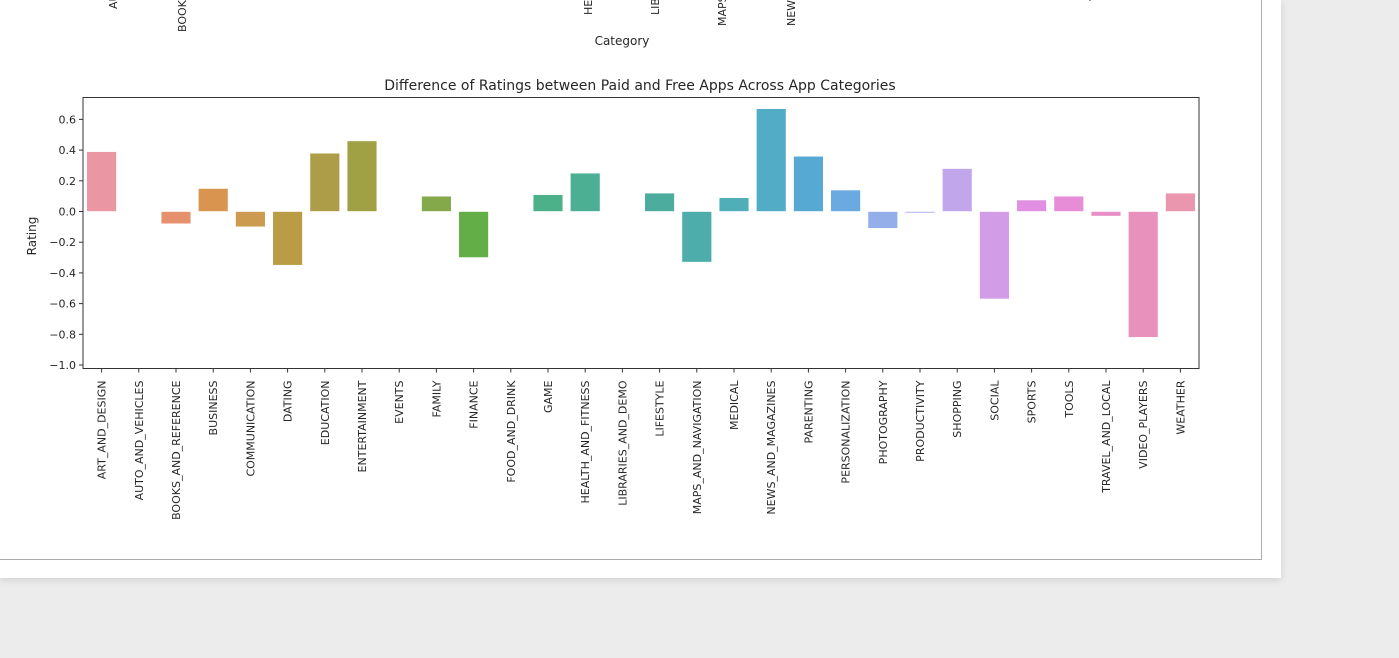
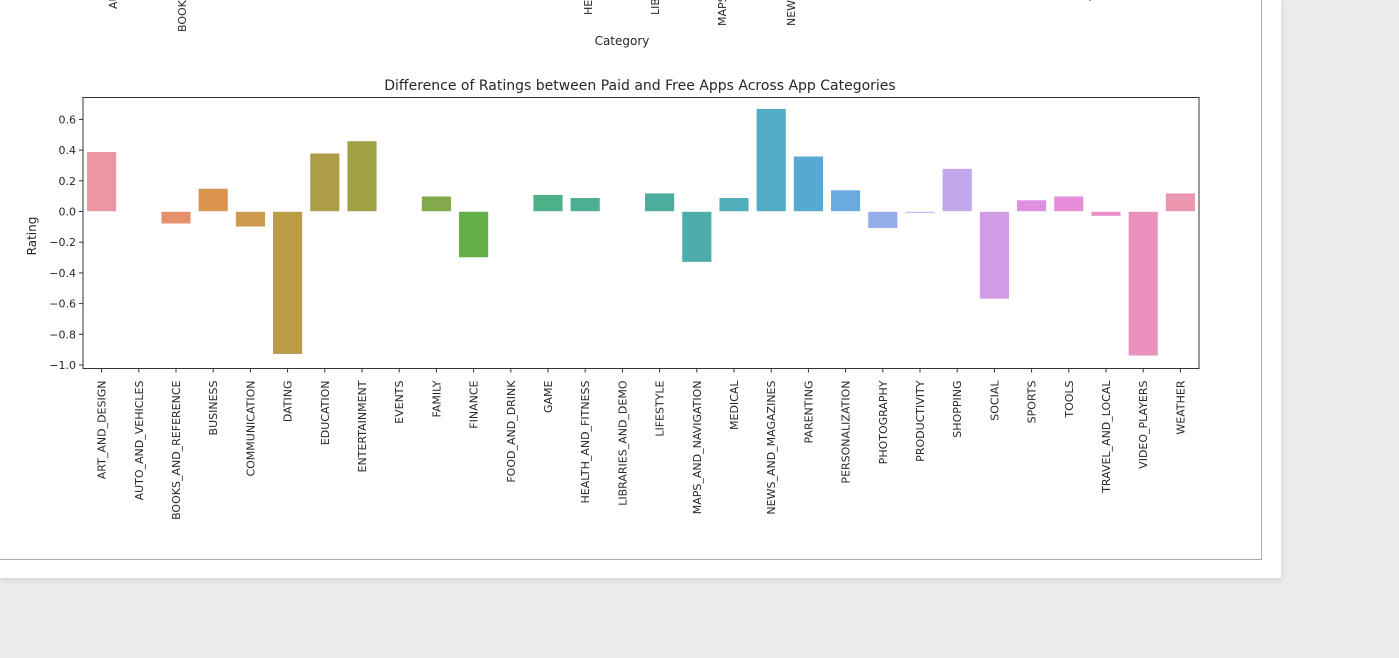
DATING: -0.35 -> -0.93
HEALTH_AND_FITNESS: 0.25 -> 0.09
VIDEO_PLAYERS: -0.82 -> -0.94
